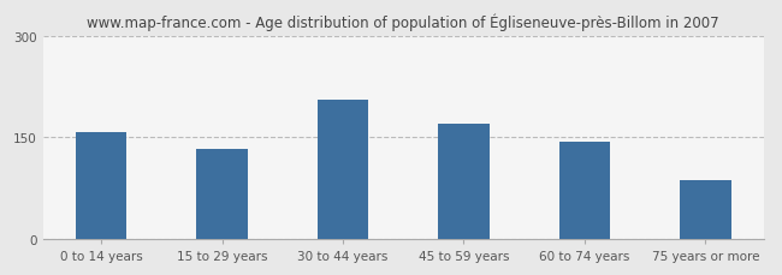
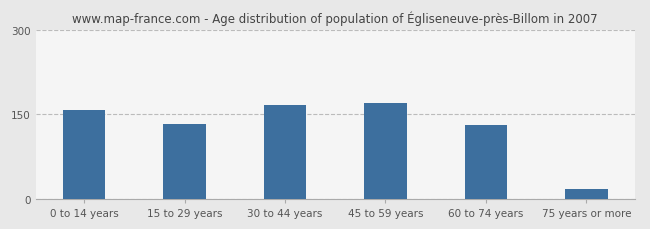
30 to 44 years: 206 -> 167
60 to 74 years: 144 -> 132
75 years or more: 86 -> 18
